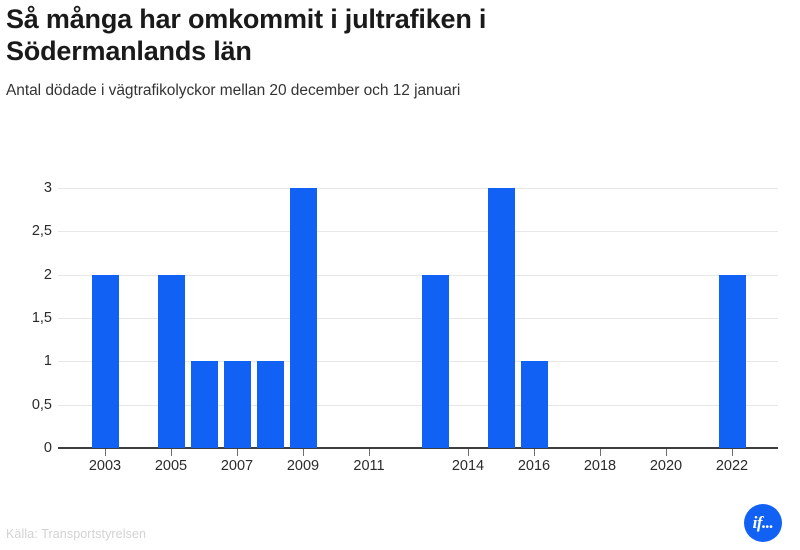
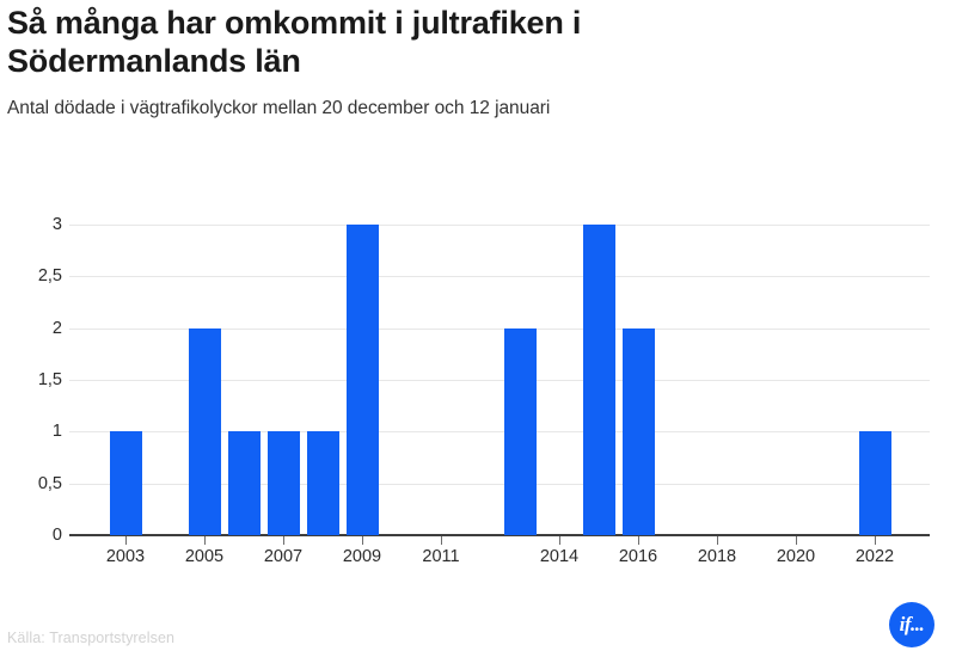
2003: 2 -> 1
2016: 1 -> 2
2022: 2 -> 1
